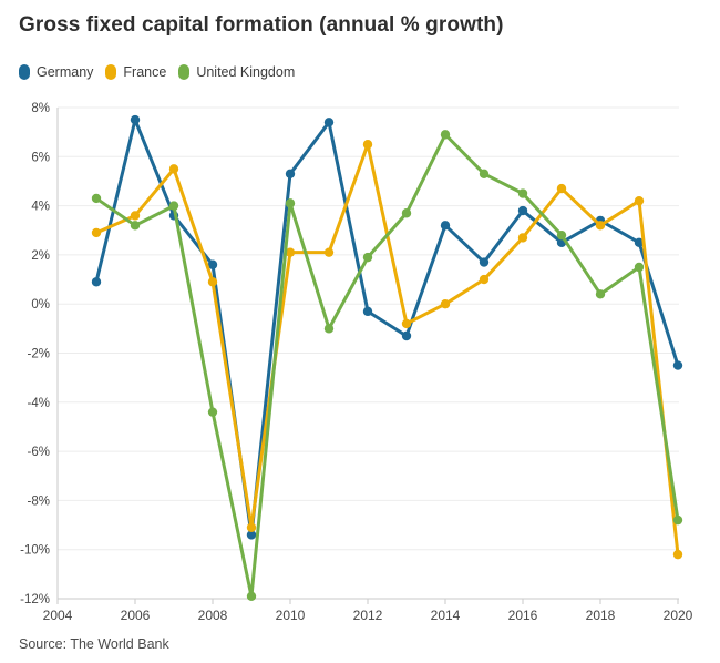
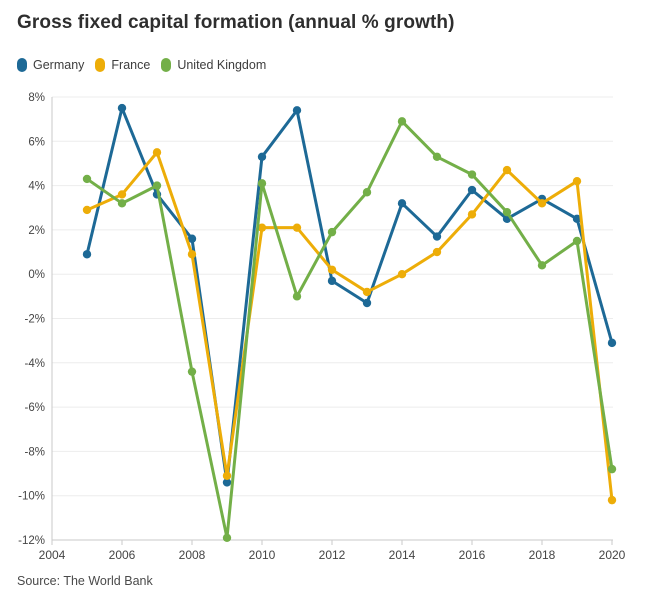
France/2012: 6.5% -> 0.2%
Germany/2020: -2.5% -> -3.1%
